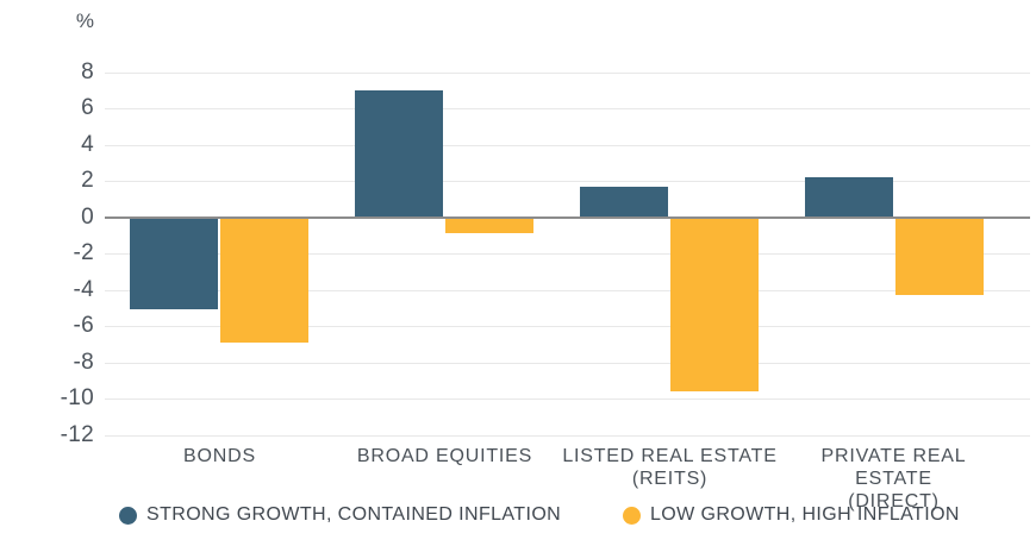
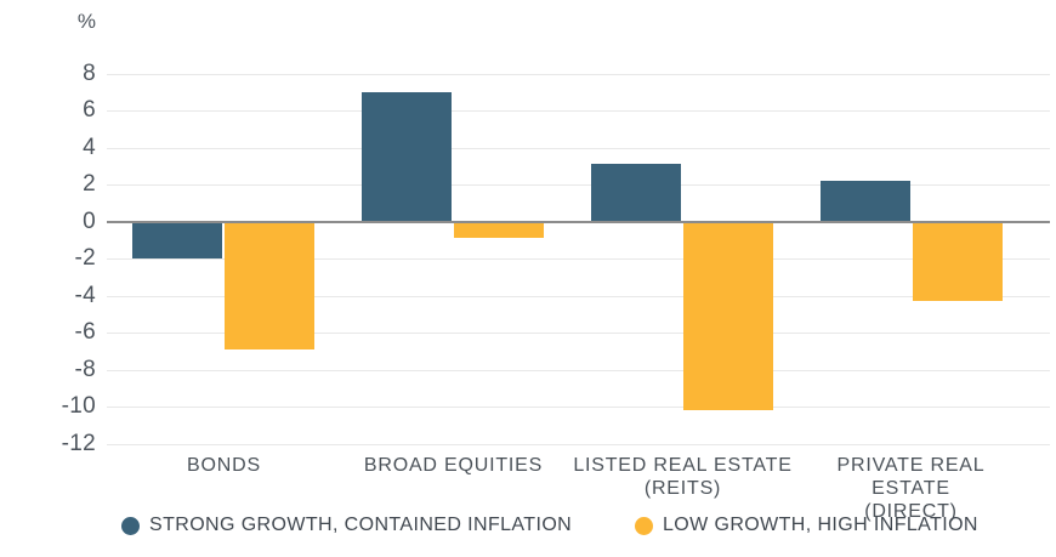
STRONG GROWTH, CONTAINED INFLATION/BONDS: -5.1 -> -2.0
STRONG GROWTH, CONTAINED INFLATION/LISTED REAL ESTATE (REITS): 1.7 -> 3.1
LOW GROWTH, HIGH INFLATION/LISTED REAL ESTATE (REITS): -9.6 -> -10.2
